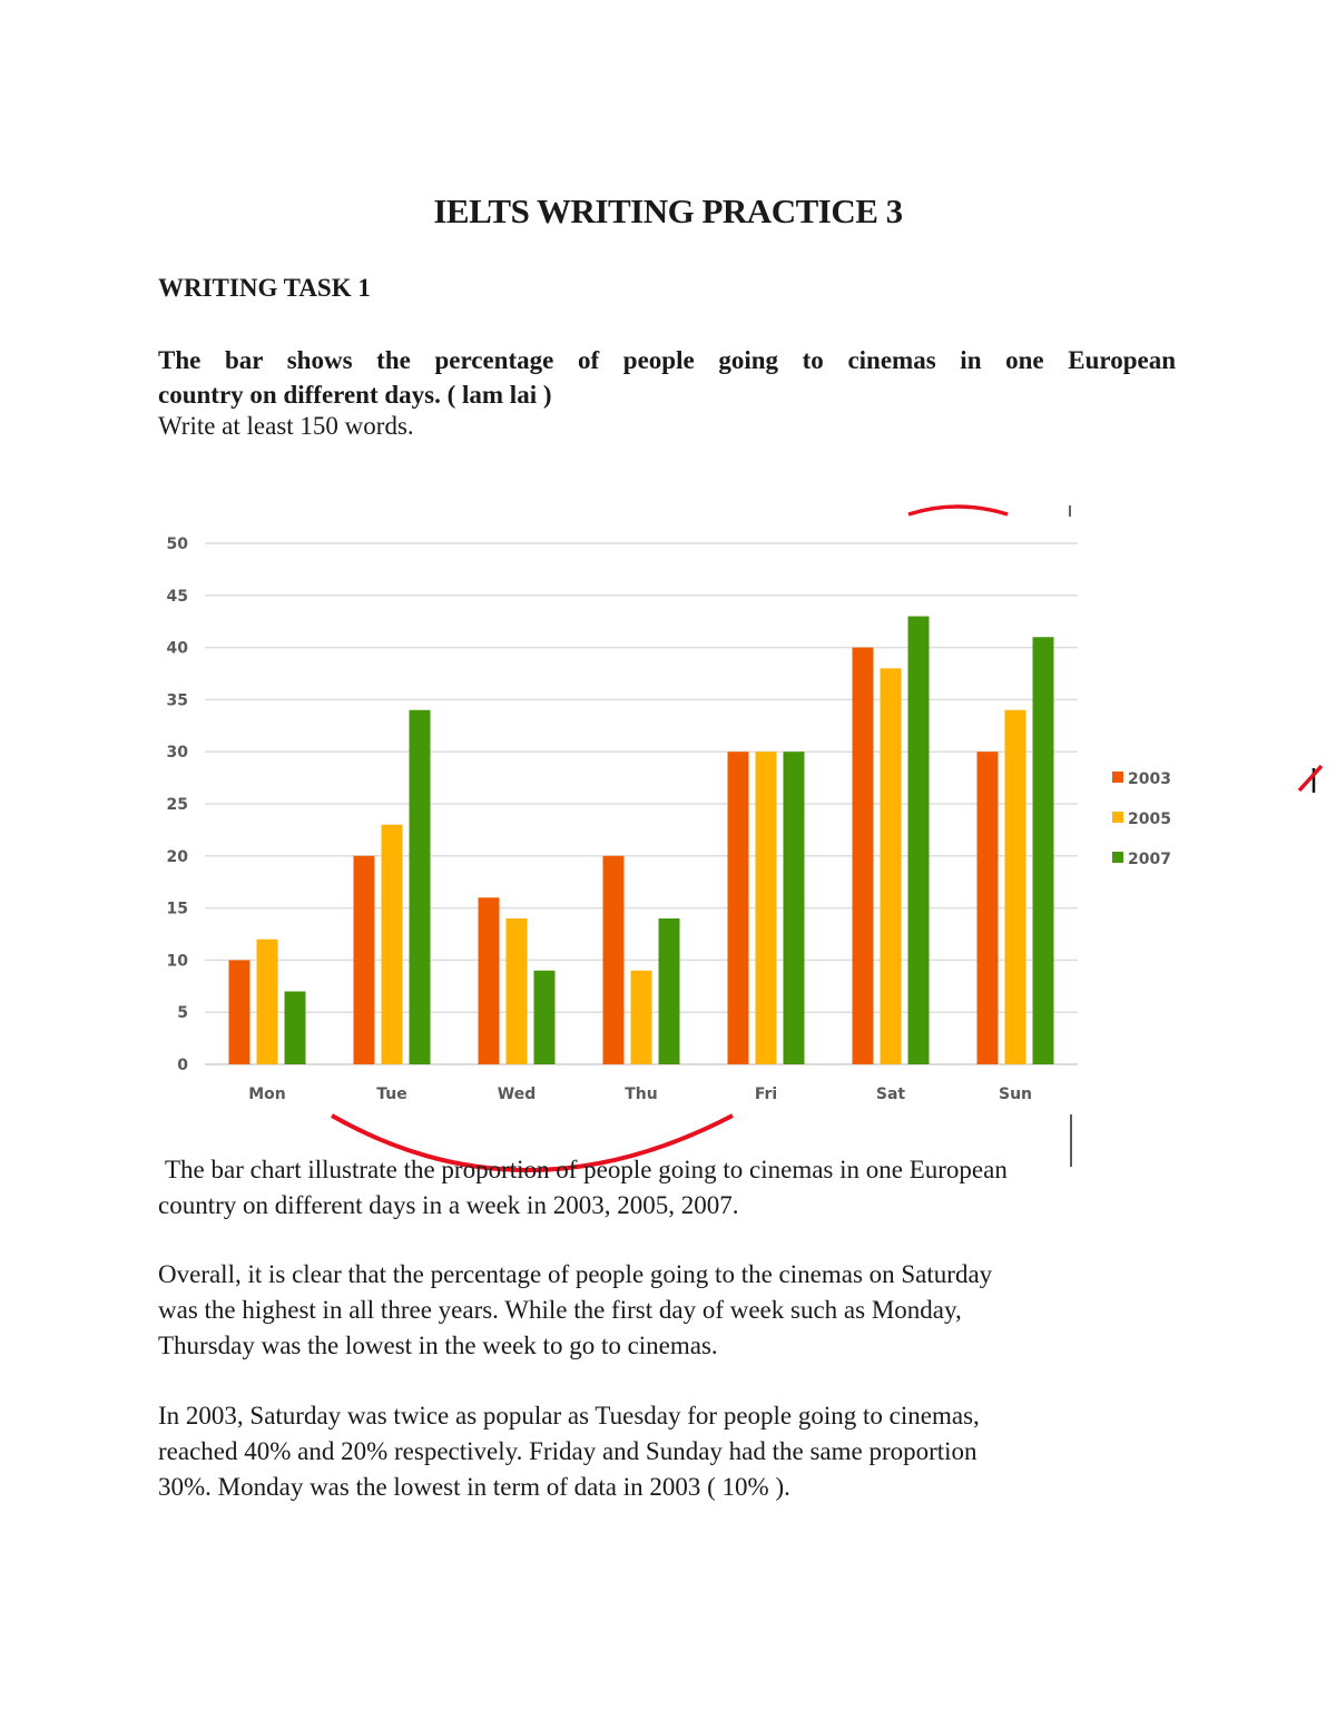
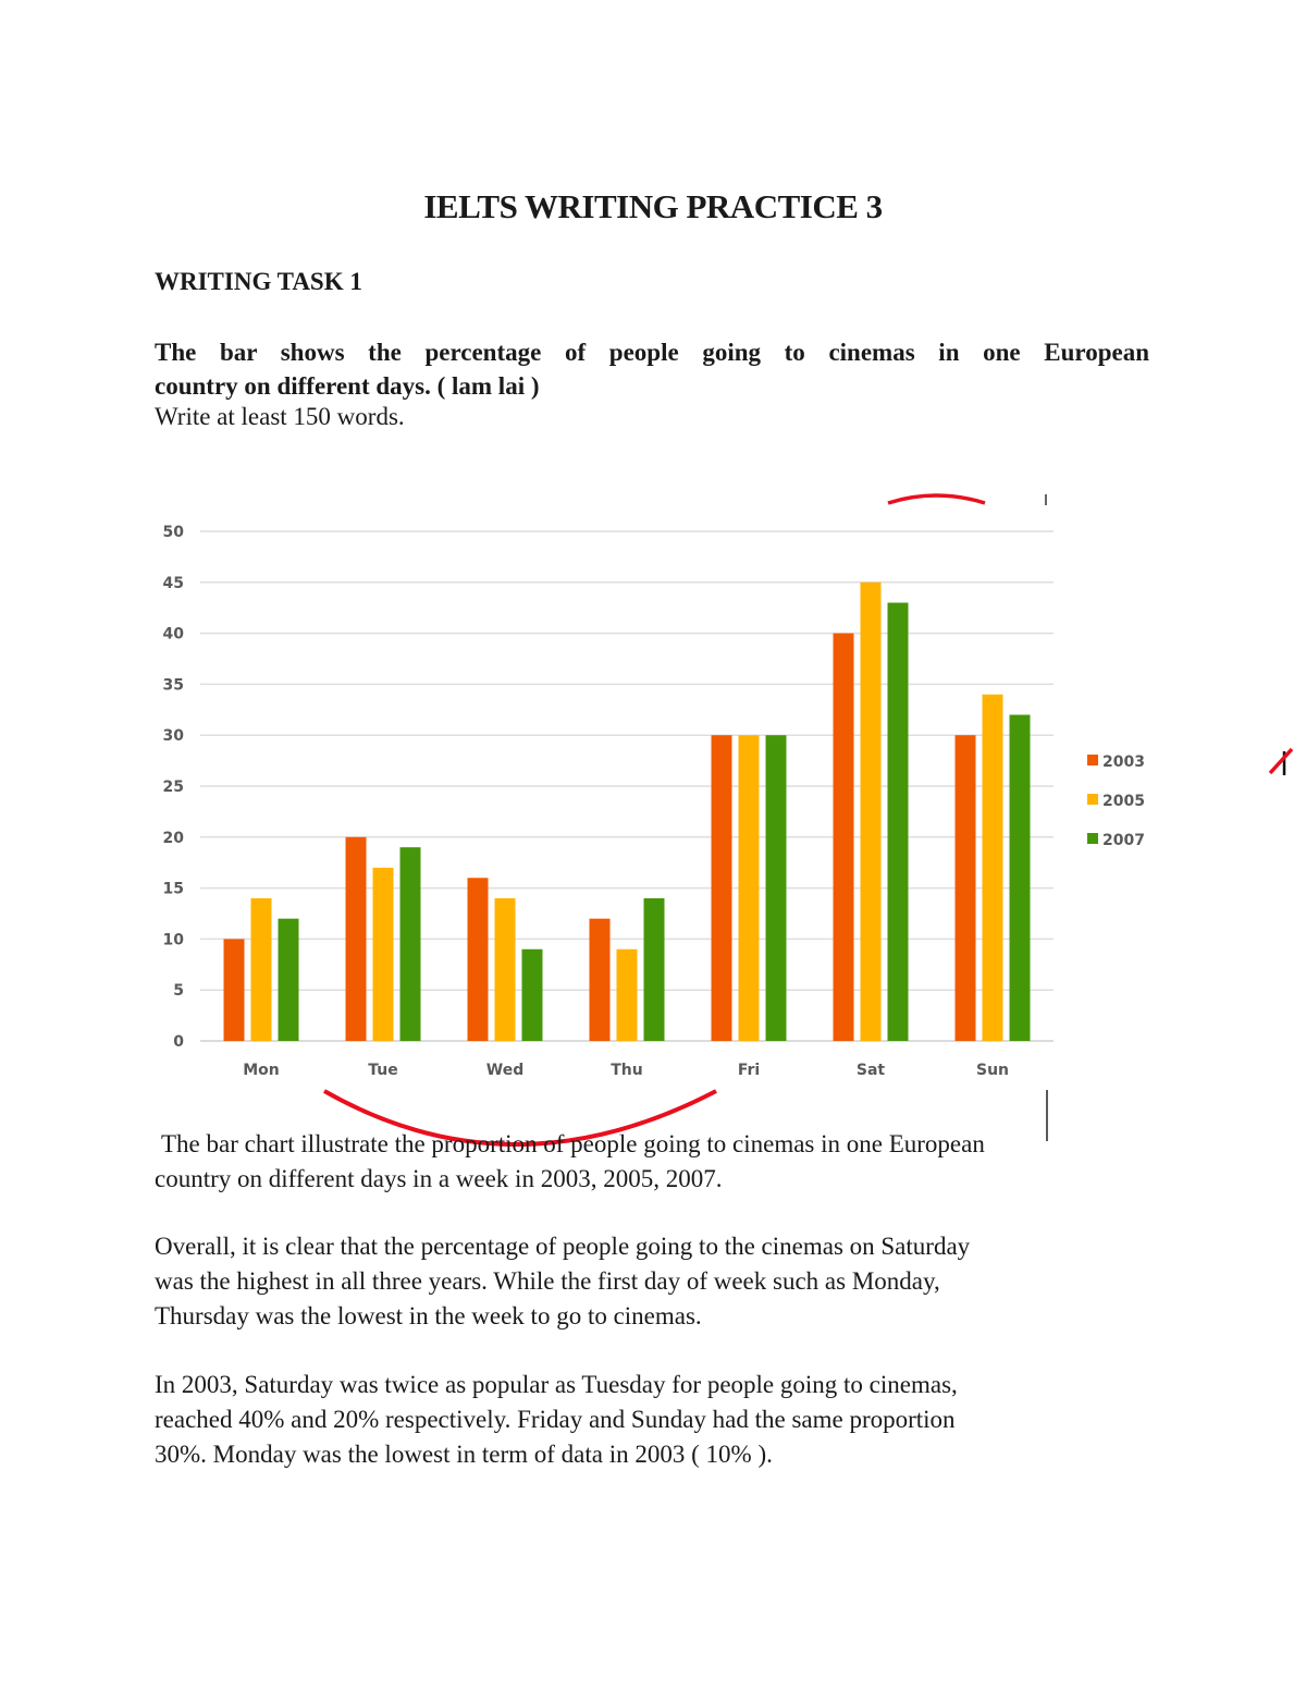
2005/Mon: 12 -> 14
2007/Mon: 7 -> 12
2005/Tue: 23 -> 17
2007/Tue: 34 -> 19
2003/Thu: 20 -> 12
2005/Sat: 38 -> 45
2007/Sun: 41 -> 32
